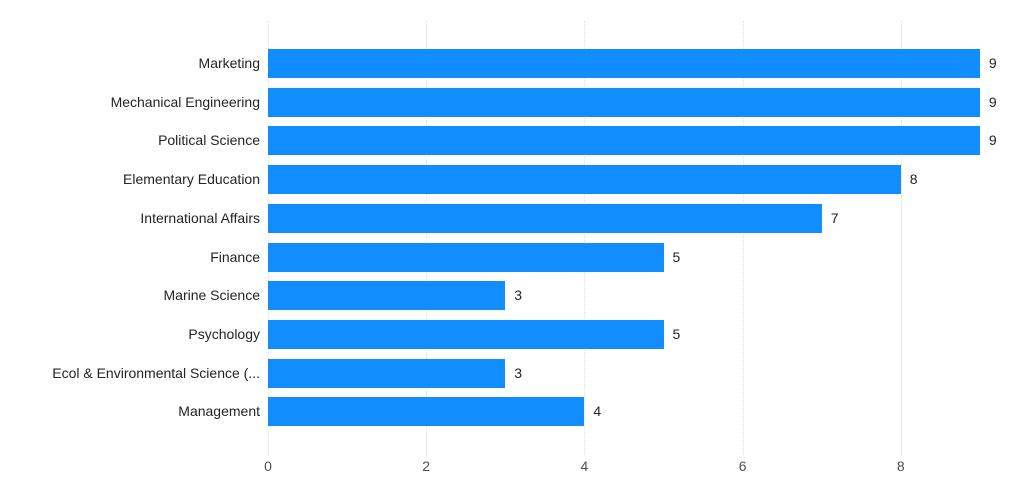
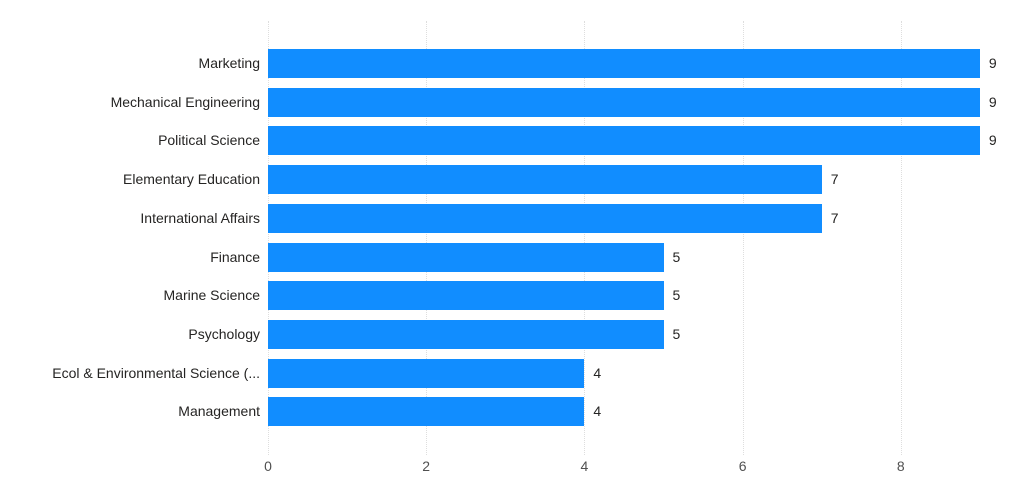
Elementary Education: 8 -> 7
Marine Science: 3 -> 5
Ecol & Environmental Science (...: 3 -> 4
